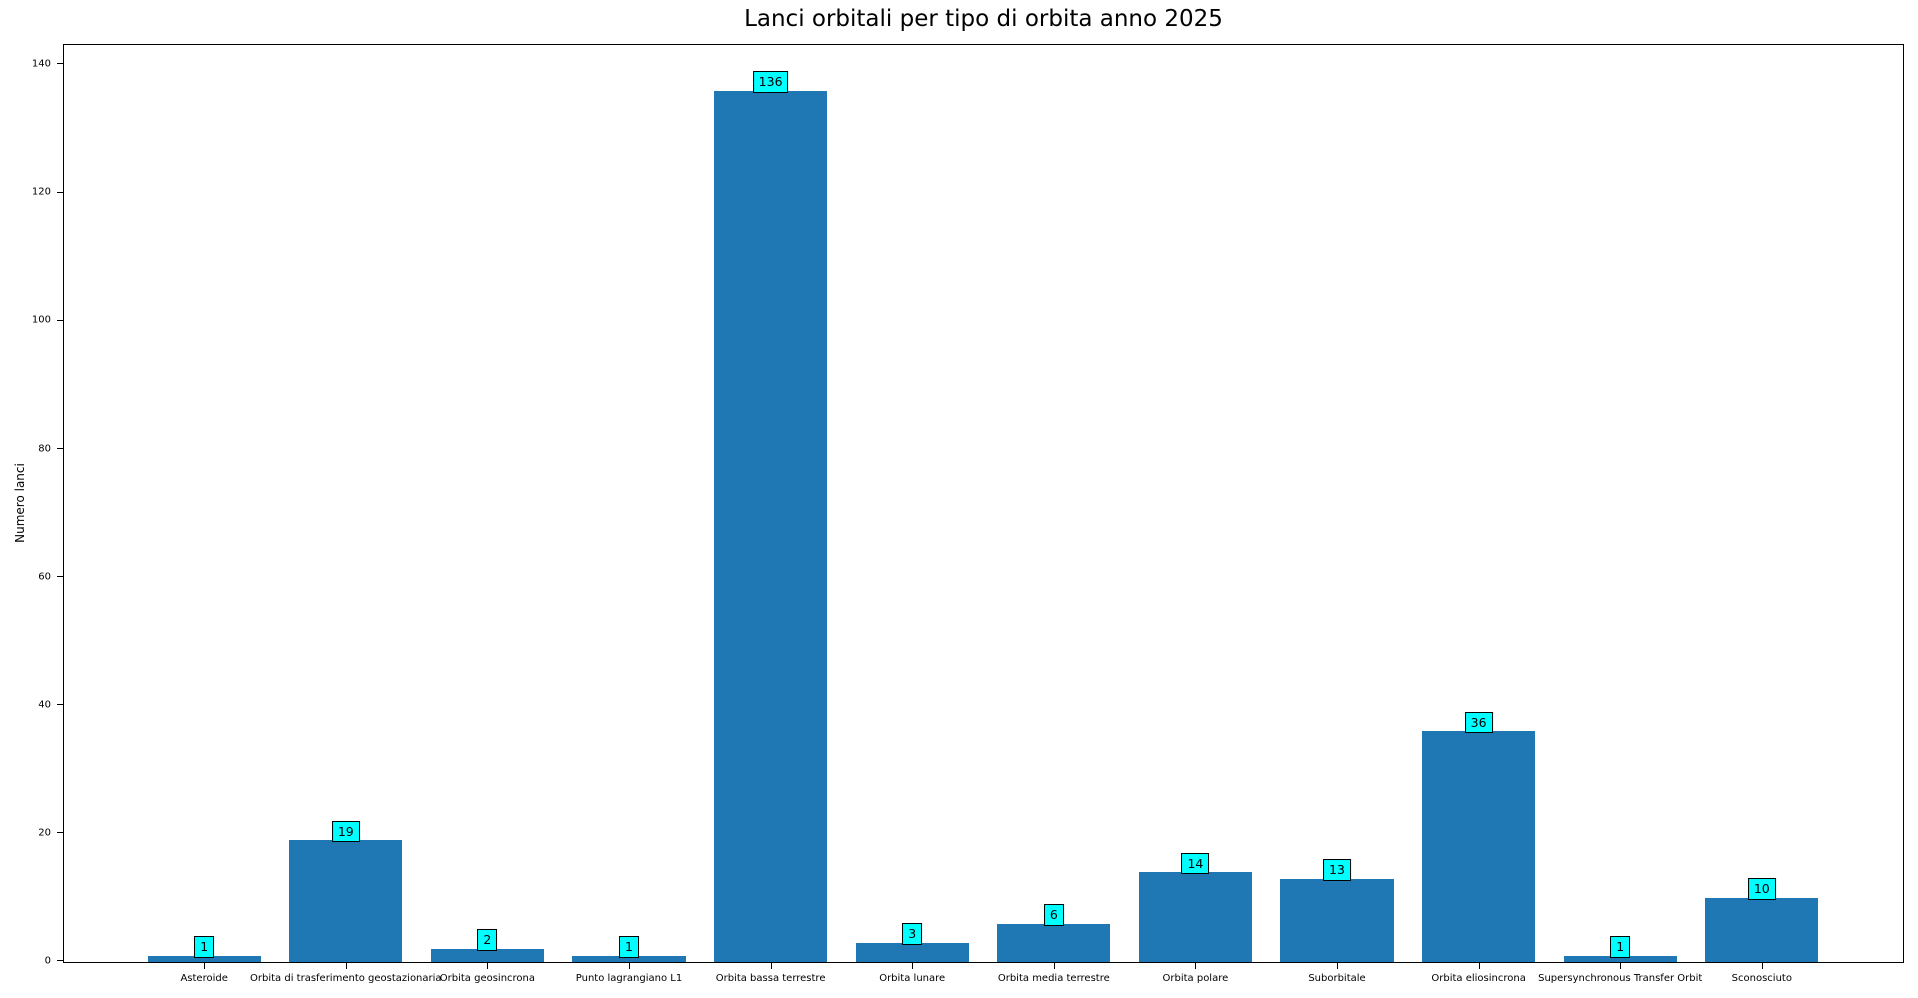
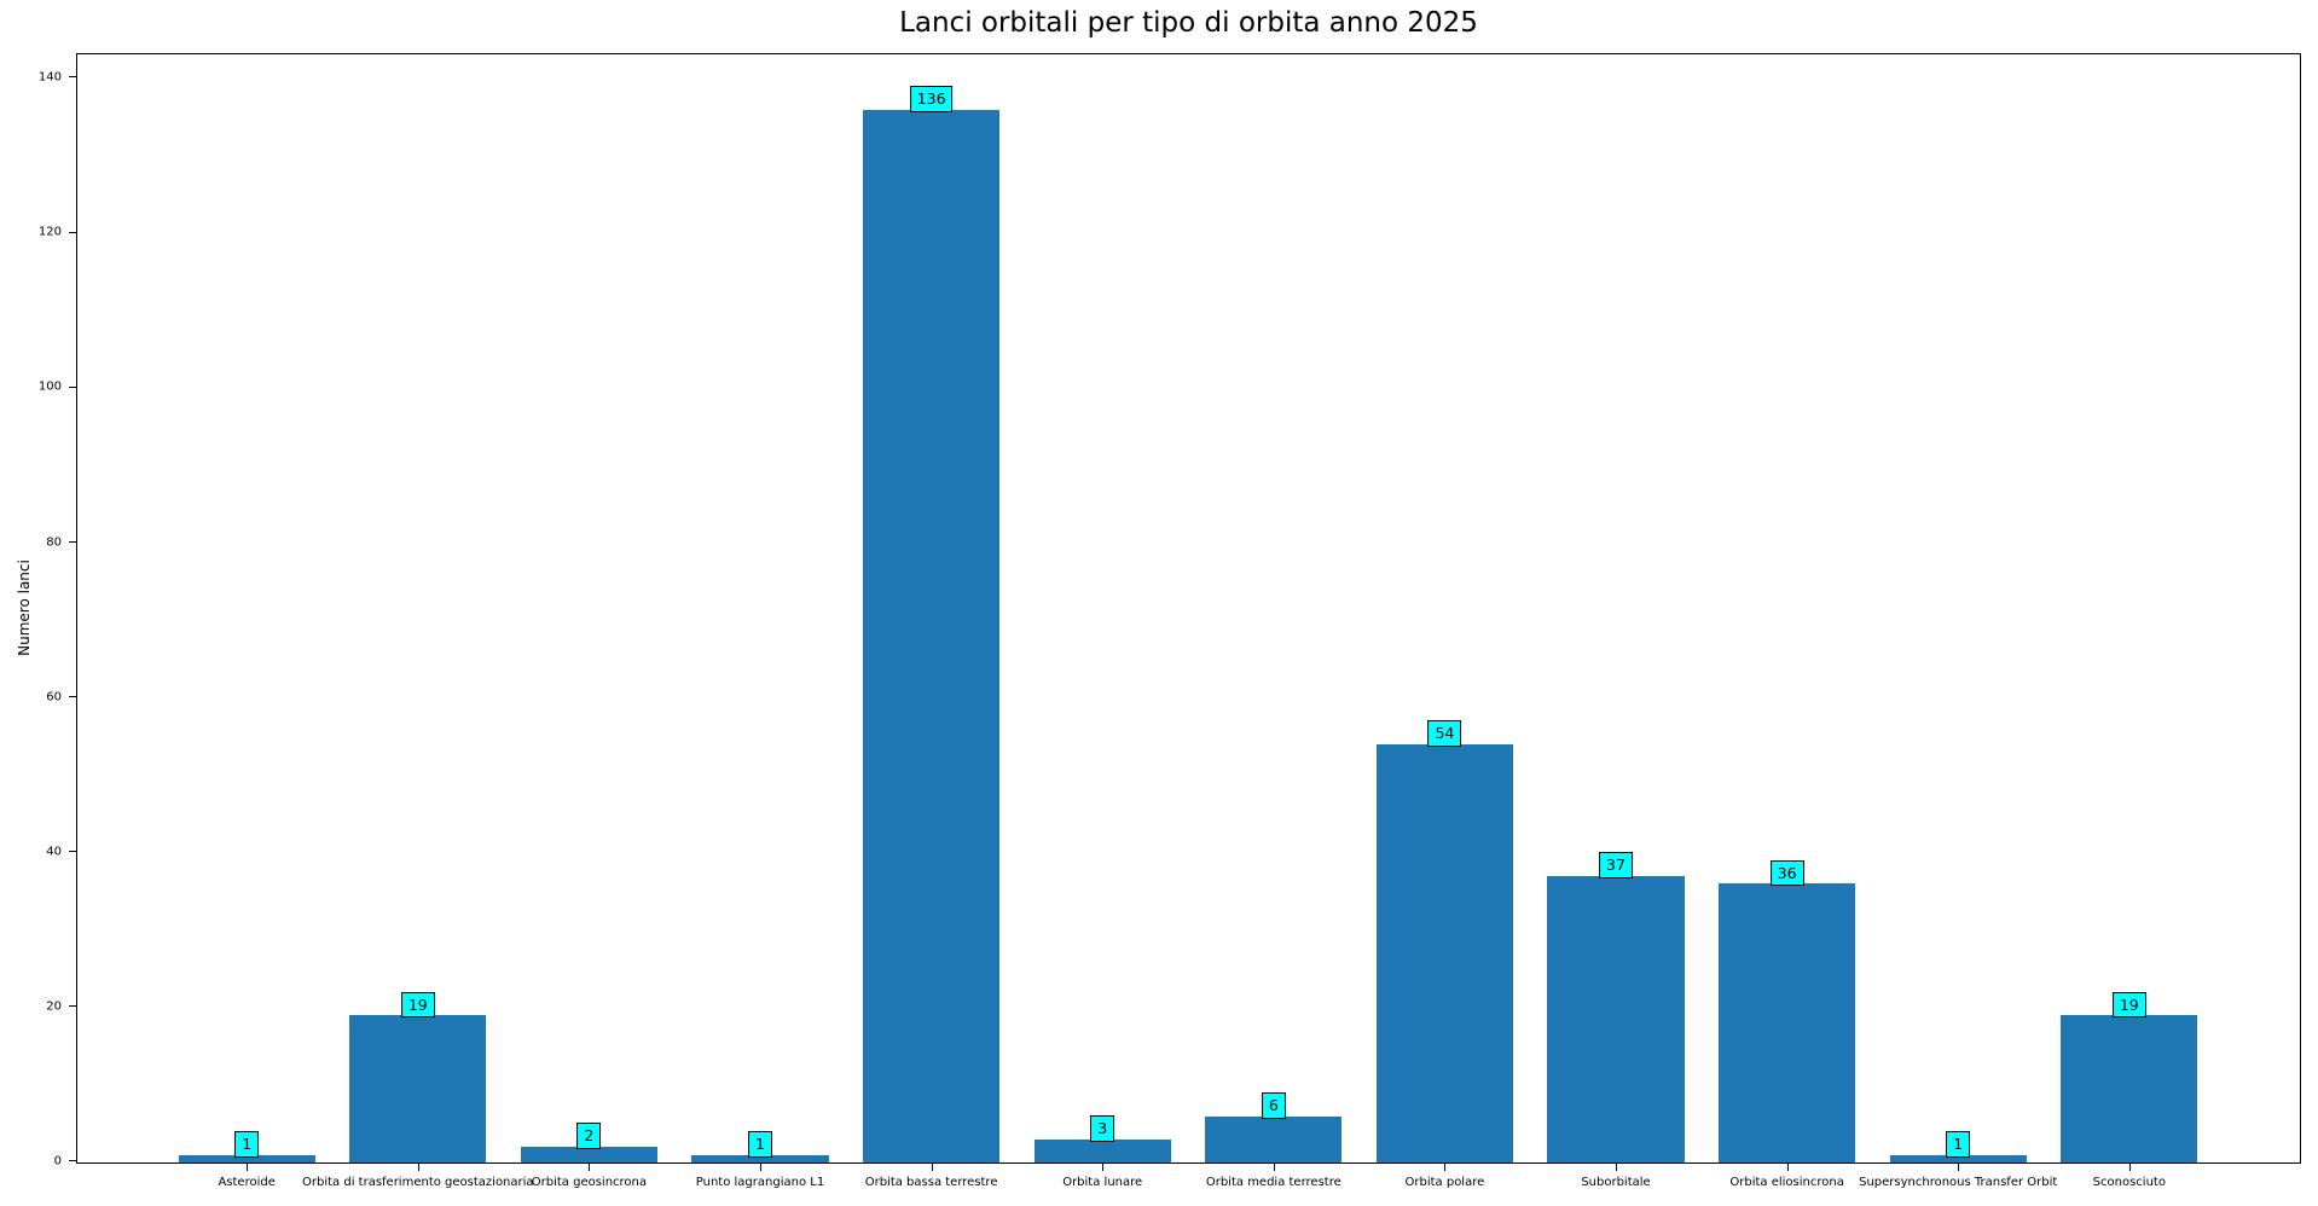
Orbita polare: 14 -> 54
Suborbitale: 13 -> 37
Sconosciuto: 10 -> 19
